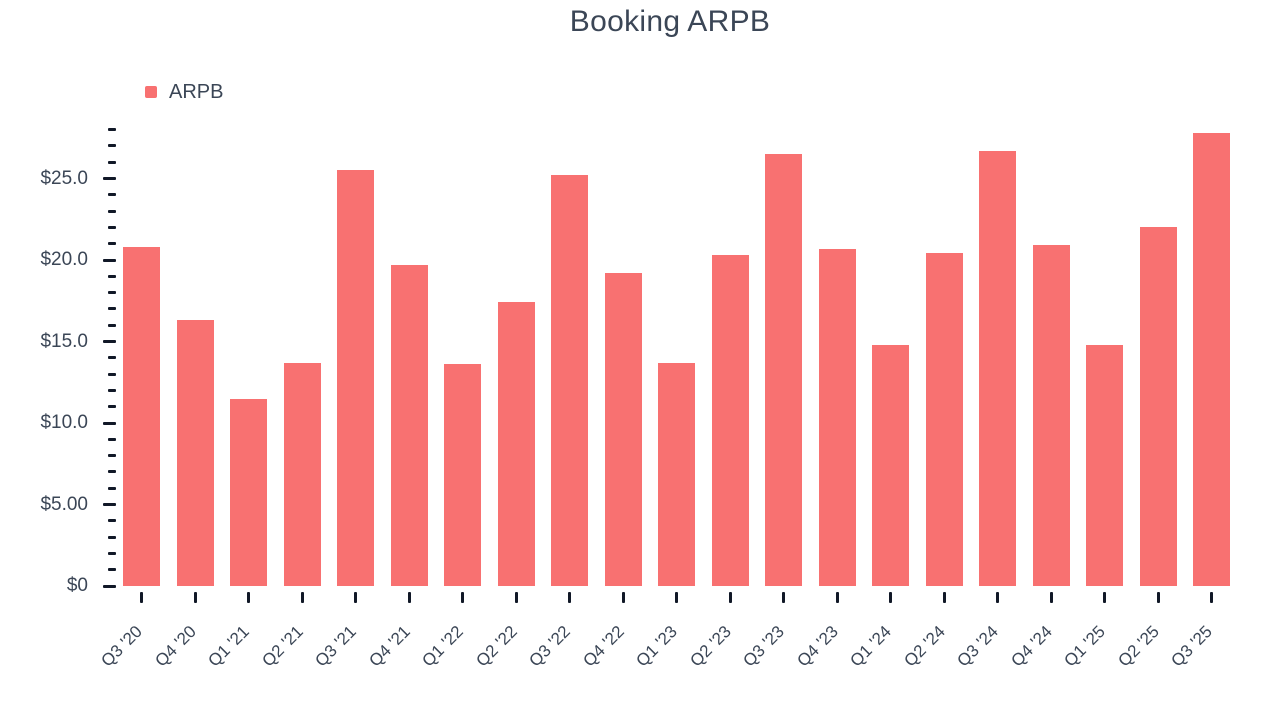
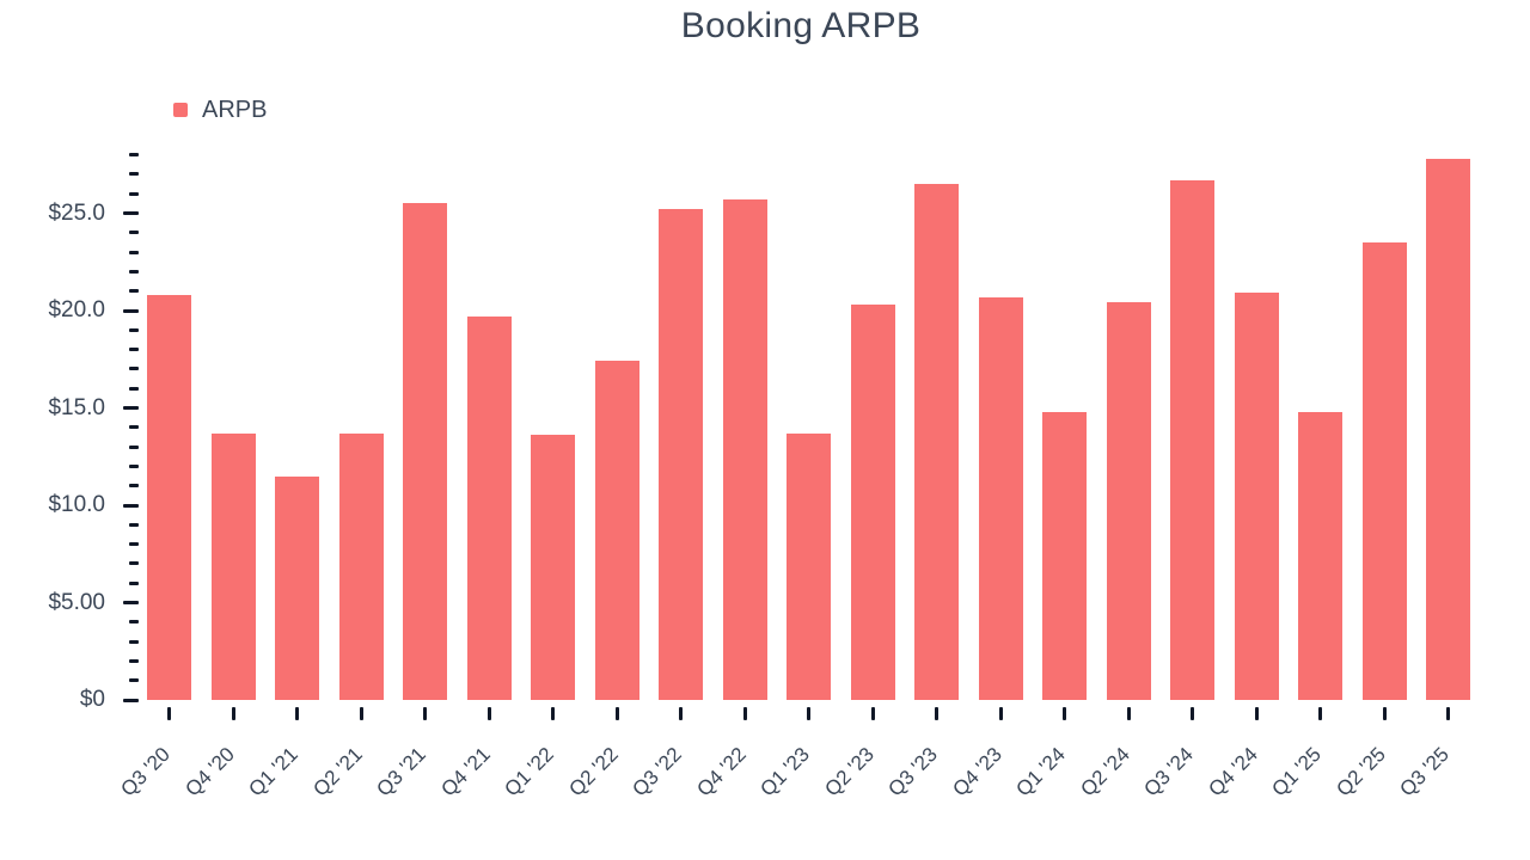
Q4 '20: $16.3 -> $13.7
Q4 '22: $19.2 -> $25.7
Q2 '25: $22.0 -> $23.5
